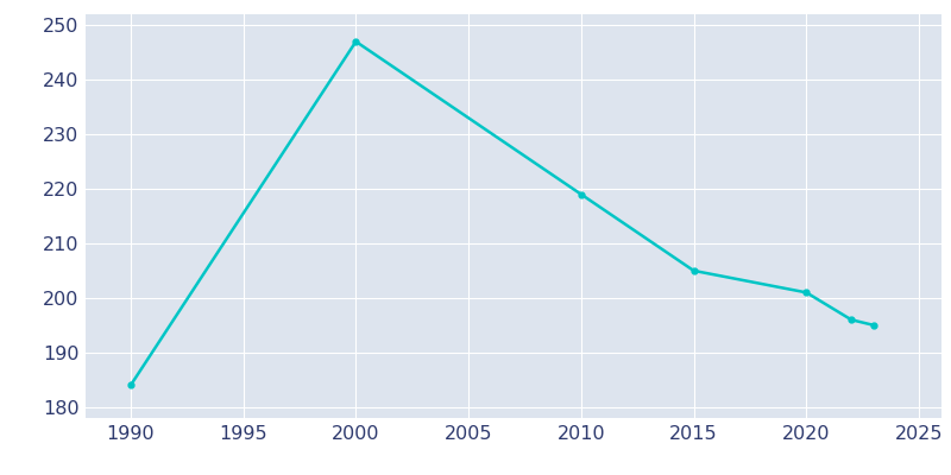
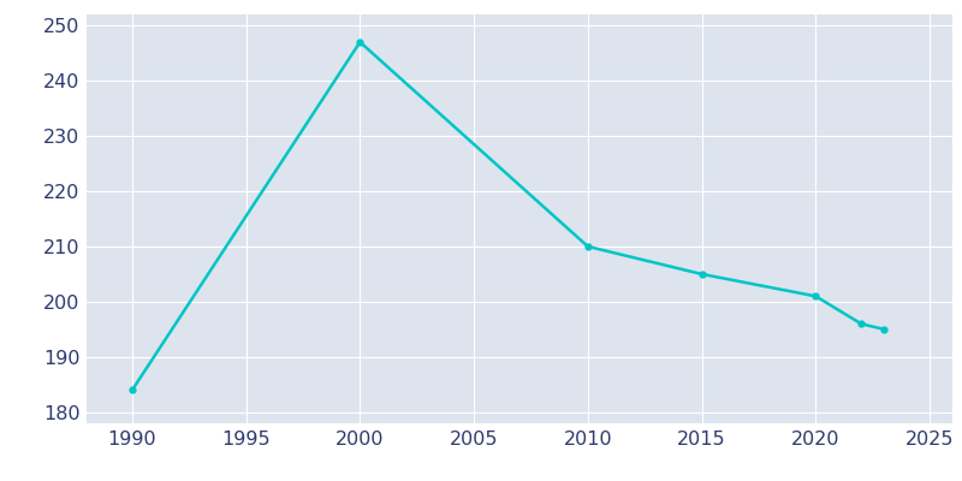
2010: 219 -> 210
